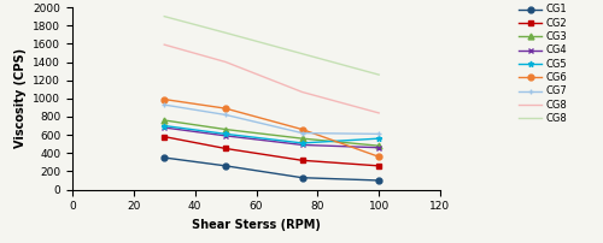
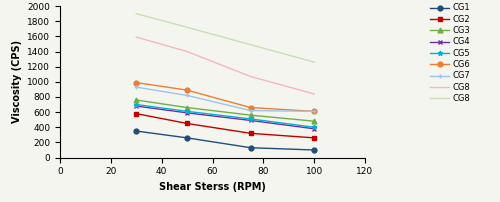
CG4/100: 460 -> 380
CG5/100: 560 -> 400
CG6/100: 360 -> 610
